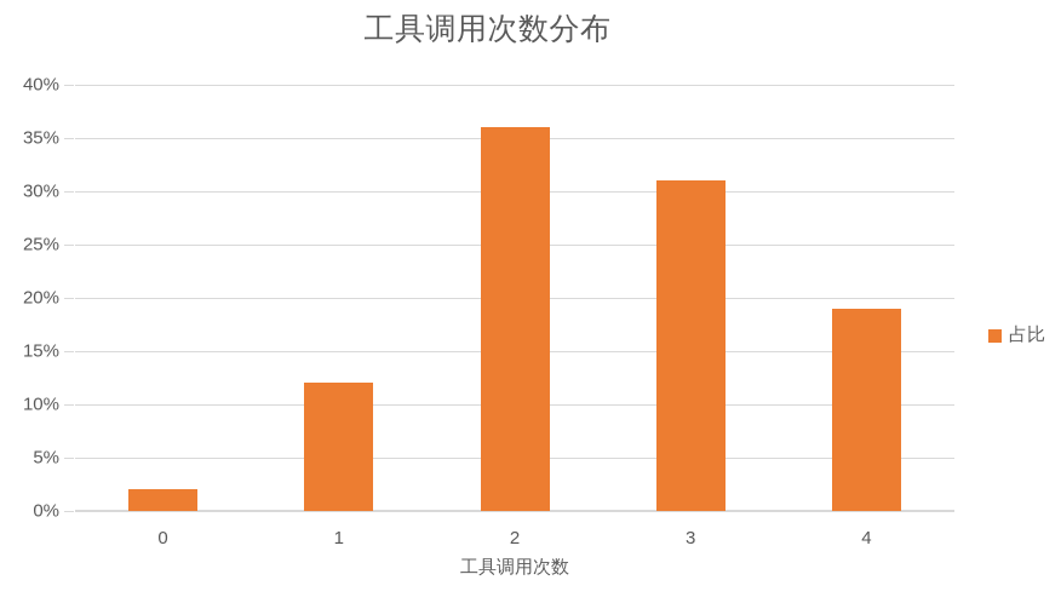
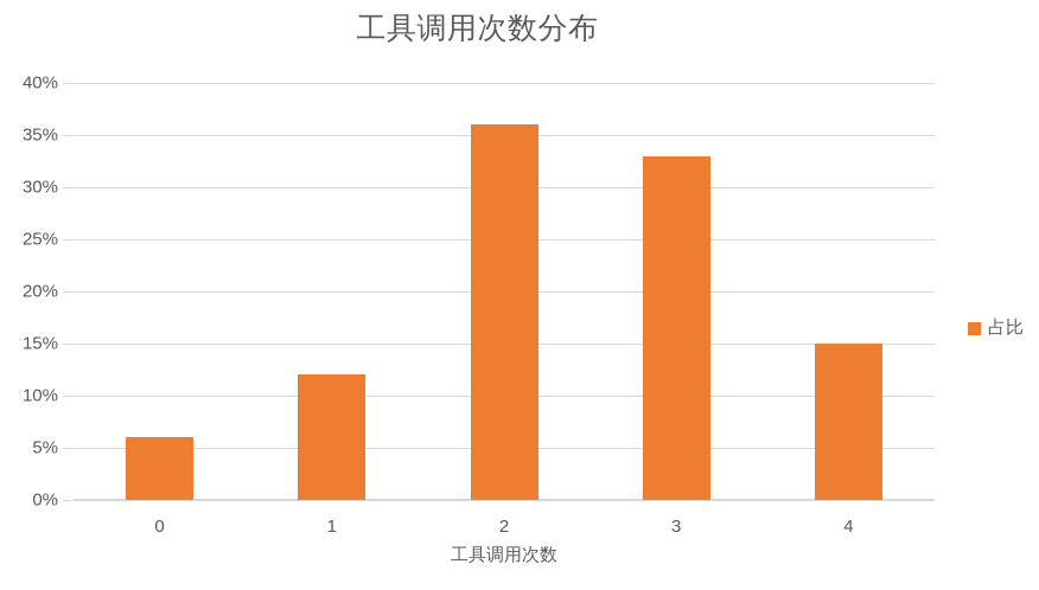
0: 2% -> 6%
3: 31% -> 33%
4: 19% -> 15%
